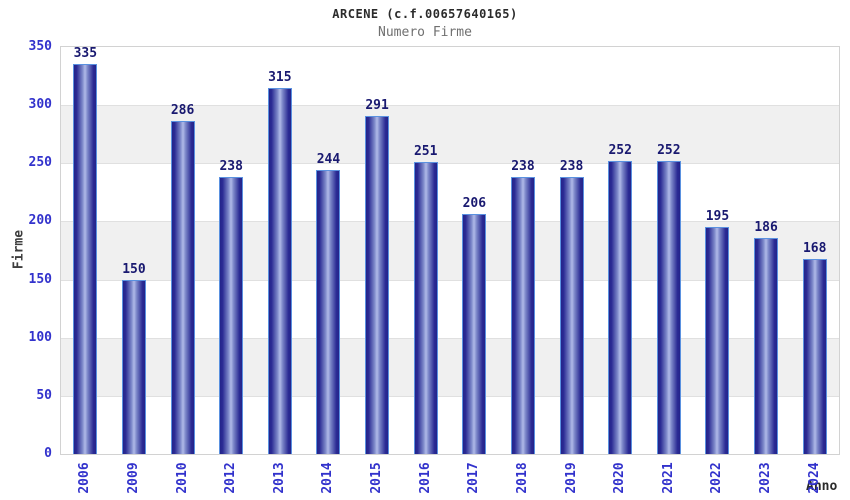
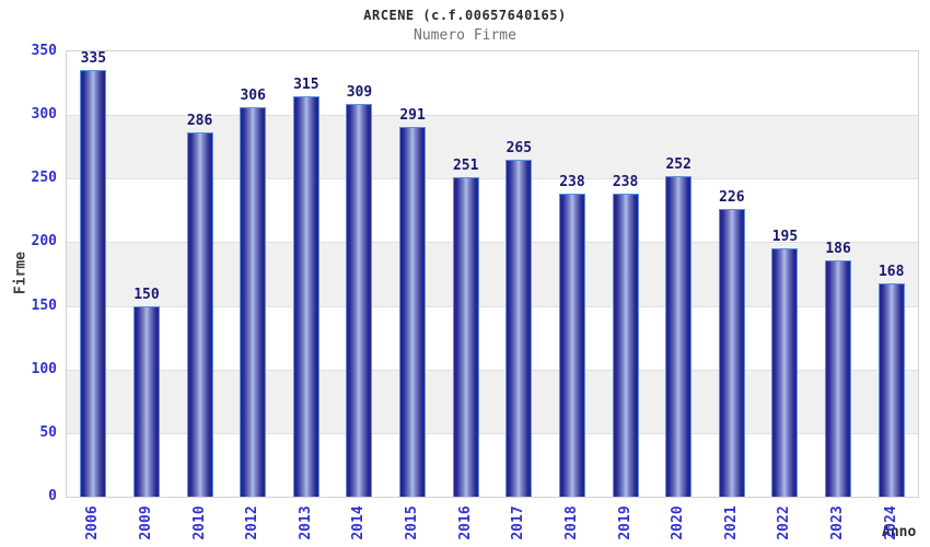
2012: 238 -> 306
2014: 244 -> 309
2017: 206 -> 265
2021: 252 -> 226
